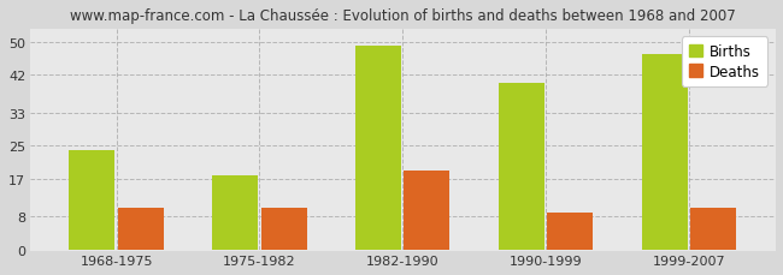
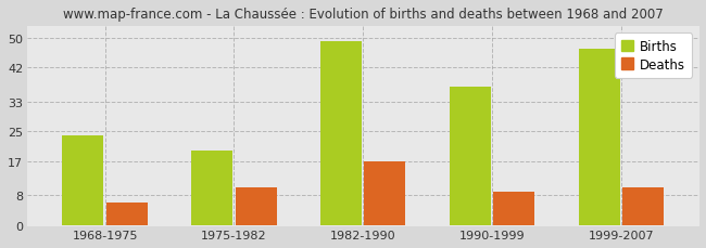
Deaths/1968-1975: 10 -> 6
Births/1975-1982: 18 -> 20
Deaths/1982-1990: 19 -> 17
Births/1990-1999: 40 -> 37
